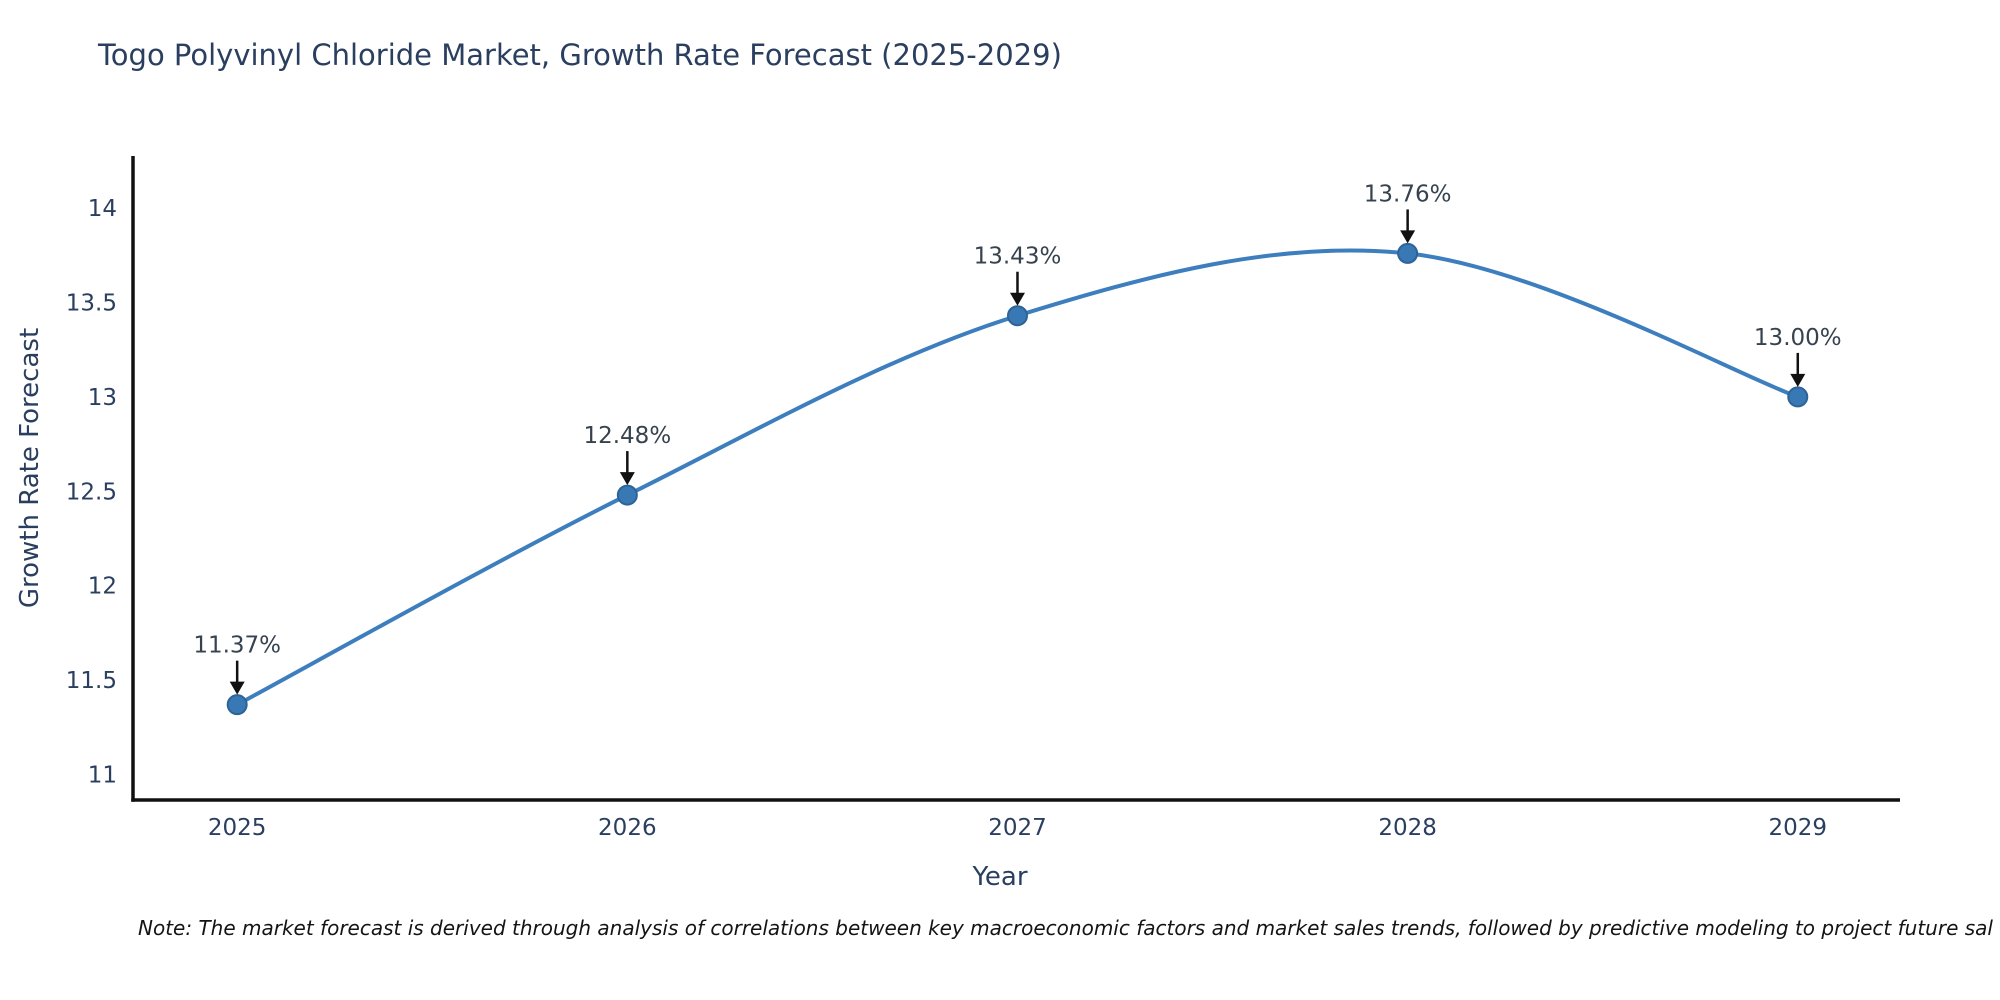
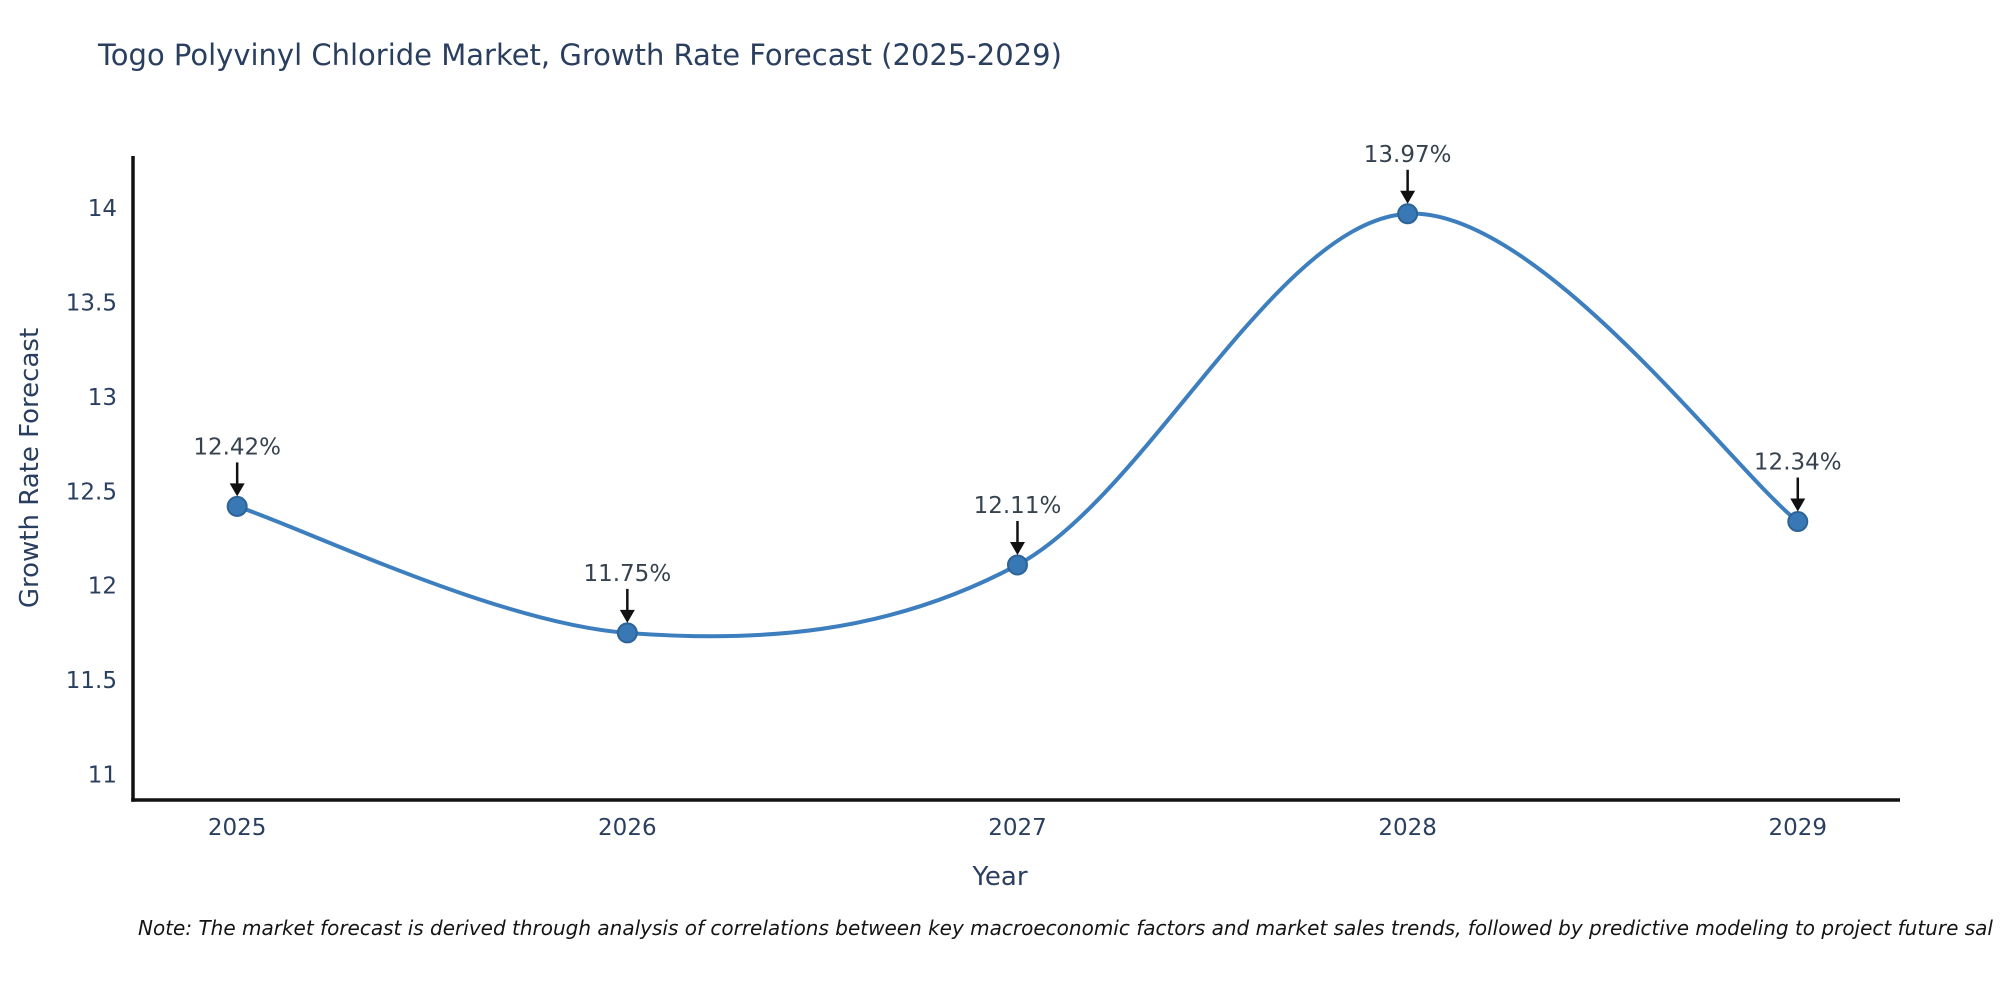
2025: 11.37% -> 12.42%
2026: 12.48% -> 11.75%
2027: 13.43% -> 12.11%
2028: 13.76% -> 13.97%
2029: 13.00% -> 12.34%
